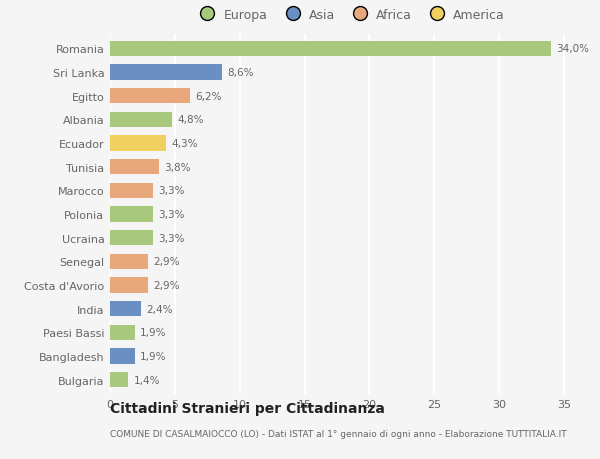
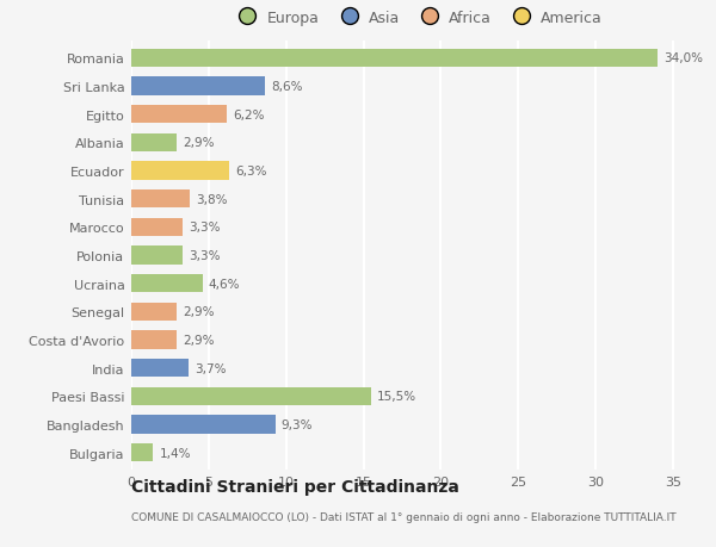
Albania: 4,8% -> 2,9%
Ecuador: 4,3% -> 6,3%
Ucraina: 3,3% -> 4,6%
India: 2,4% -> 3,7%
Paesi Bassi: 1,9% -> 15,5%
Bangladesh: 1,9% -> 9,3%
